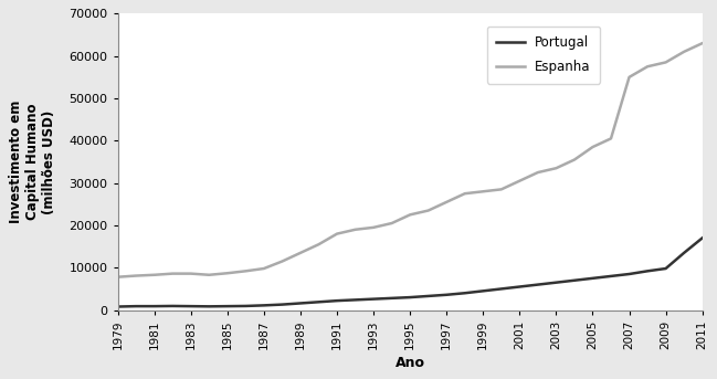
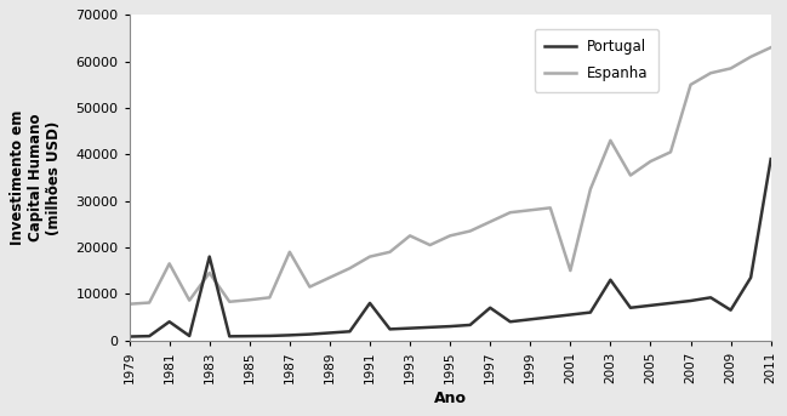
Portugal/1981: 900 -> 4000
Espanha/1981: 8300 -> 16500
Portugal/1983: 900 -> 18000
Espanha/1983: 8600 -> 14500
Espanha/1987: 9800 -> 19000
Portugal/1991: 2200 -> 8000
Espanha/1993: 19500 -> 22500
Portugal/1997: 3600 -> 7000
Espanha/2001: 30500 -> 15000
Portugal/2003: 6500 -> 13000
Espanha/2003: 33500 -> 43000
Portugal/2009: 9800 -> 6500
Portugal/2011: 17000 -> 39000
